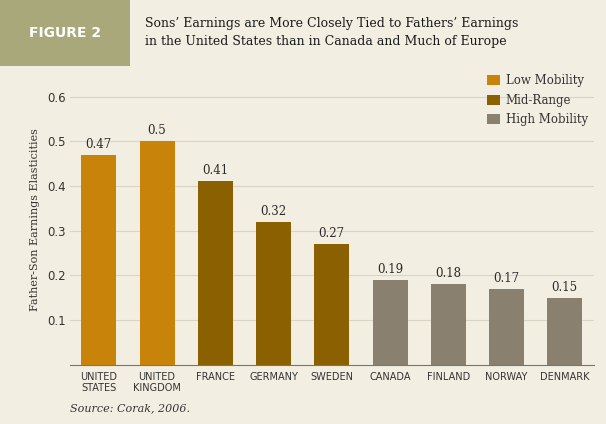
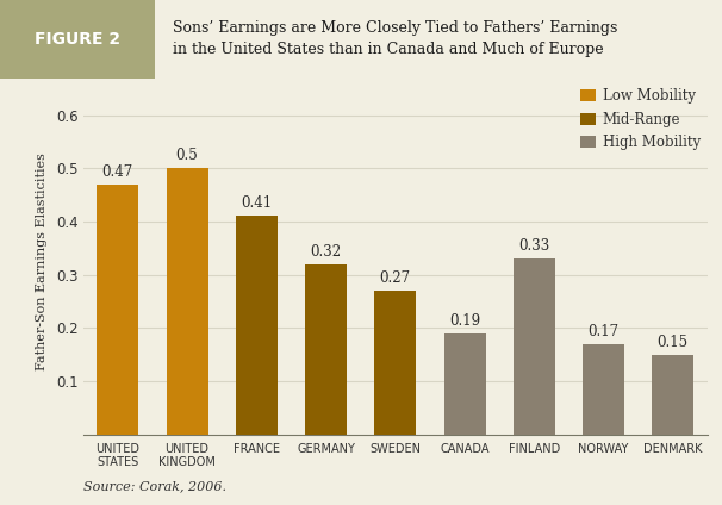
FINLAND: 0.18 -> 0.33
